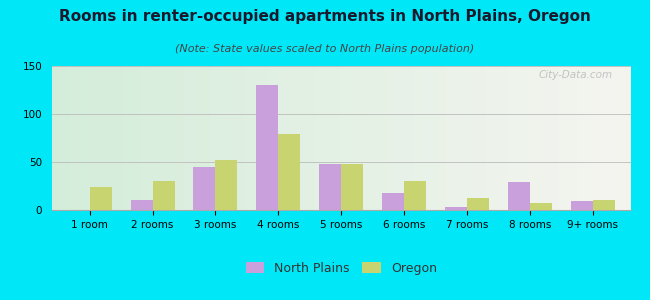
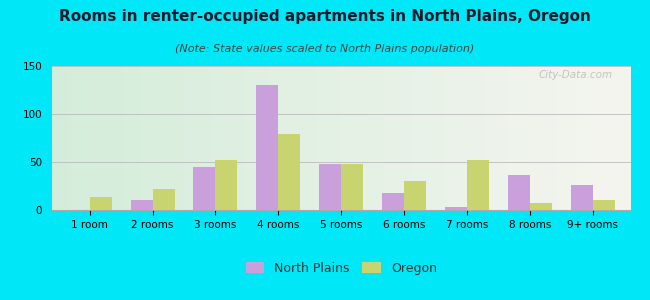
Oregon/1 room: 24 -> 14
Oregon/2 rooms: 30 -> 22
Oregon/7 rooms: 13 -> 52
North Plains/8 rooms: 29 -> 36
North Plains/9+ rooms: 9 -> 26
